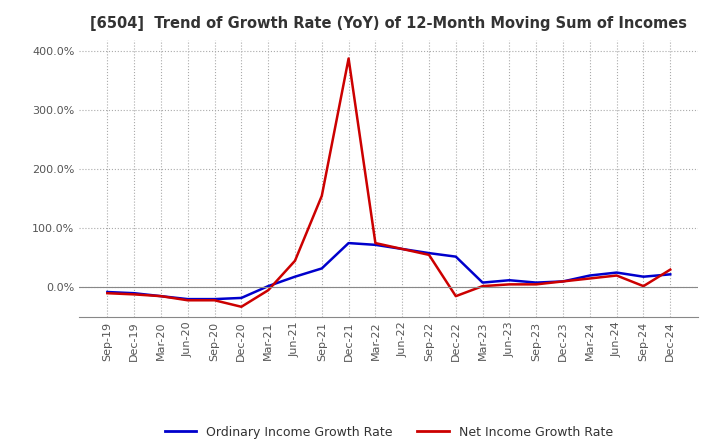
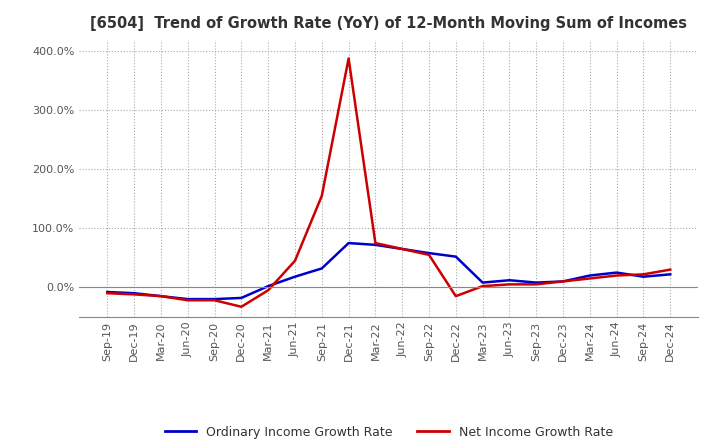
Net Income Growth Rate/Sep-24: 2% -> 22%
